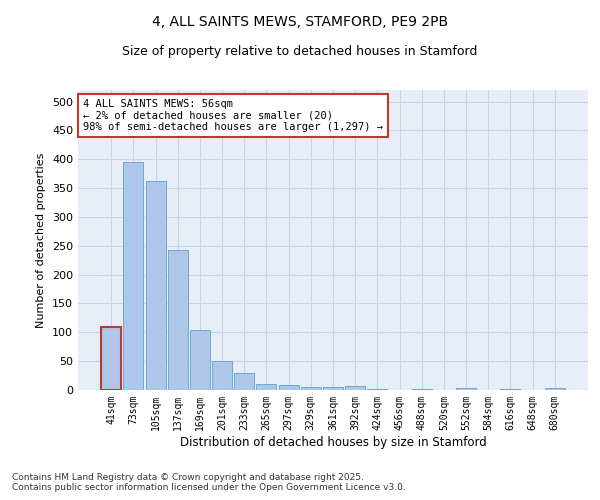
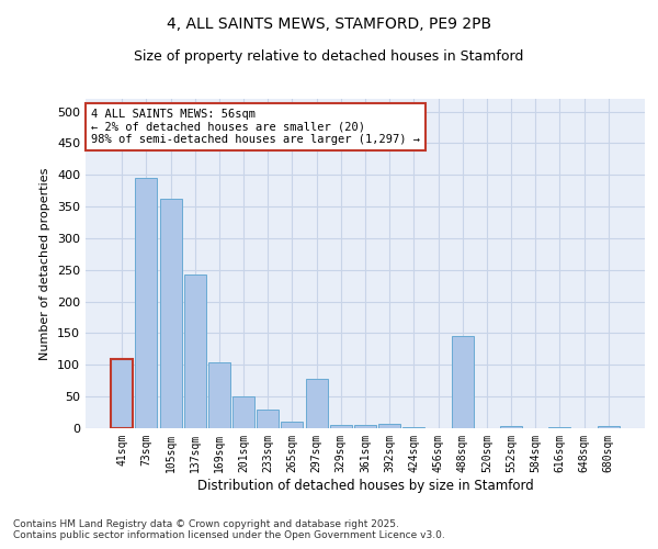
297sqm: 8 -> 78
488sqm: 1 -> 146
